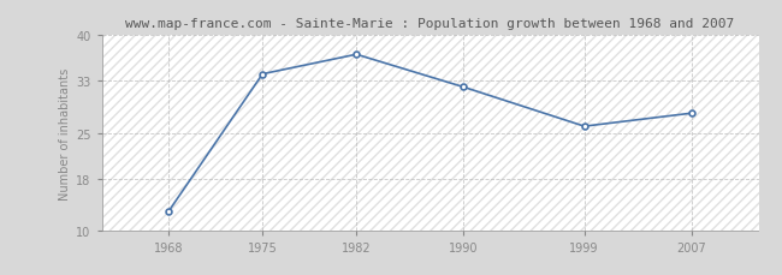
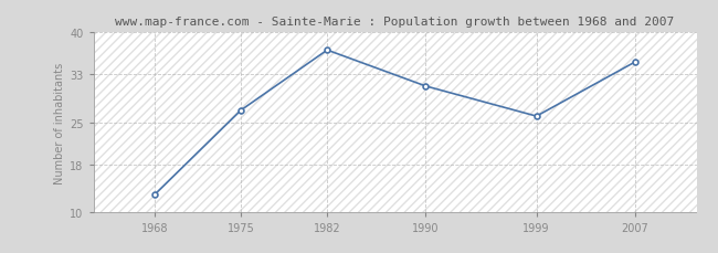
1975: 34 -> 27
1990: 32 -> 31
2007: 28 -> 35
